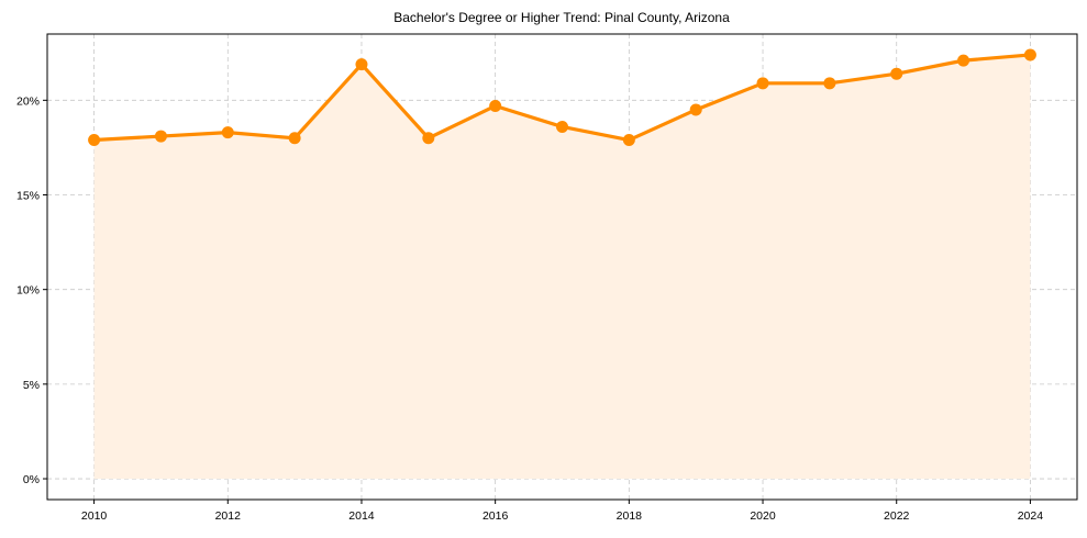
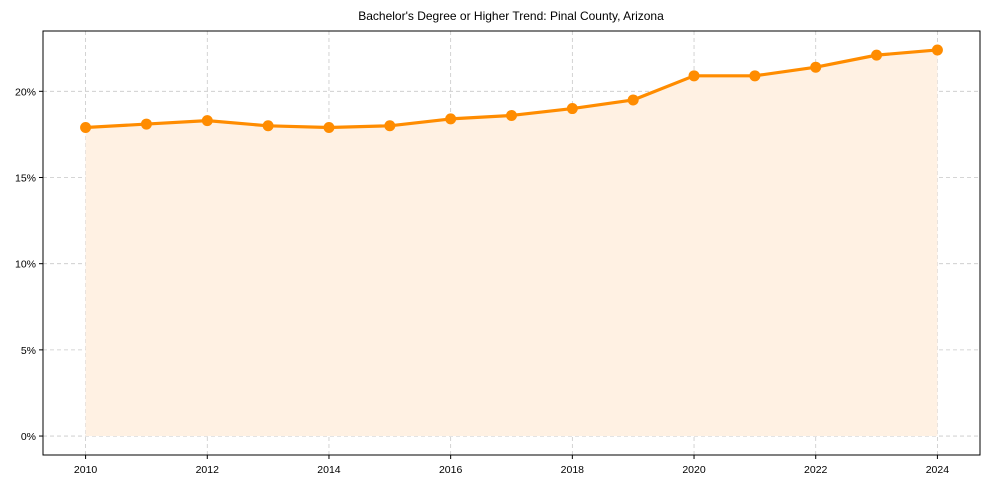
2014: 21.9% -> 17.9%
2016: 19.7% -> 18.4%
2018: 17.9% -> 19.0%
